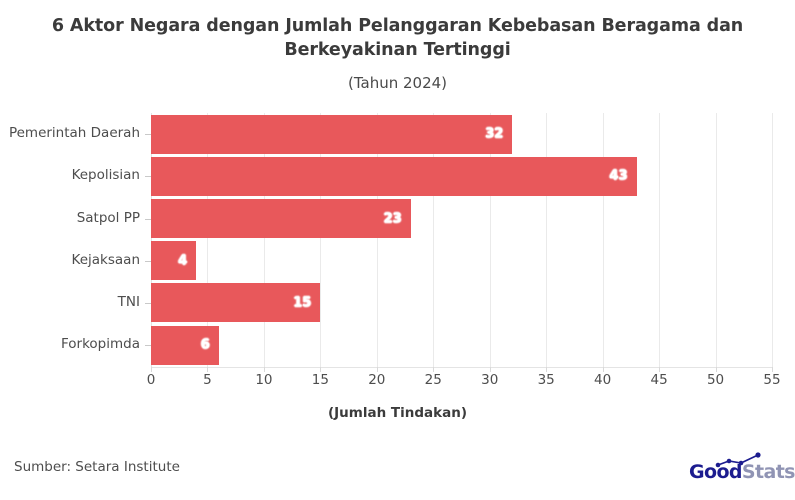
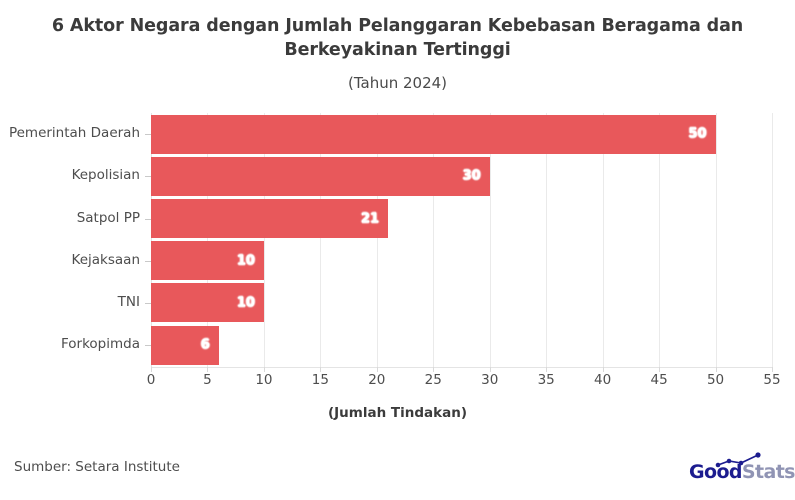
Pemerintah Daerah: 32 -> 50
Kepolisian: 43 -> 30
Satpol PP: 23 -> 21
Kejaksaan: 4 -> 10
TNI: 15 -> 10
